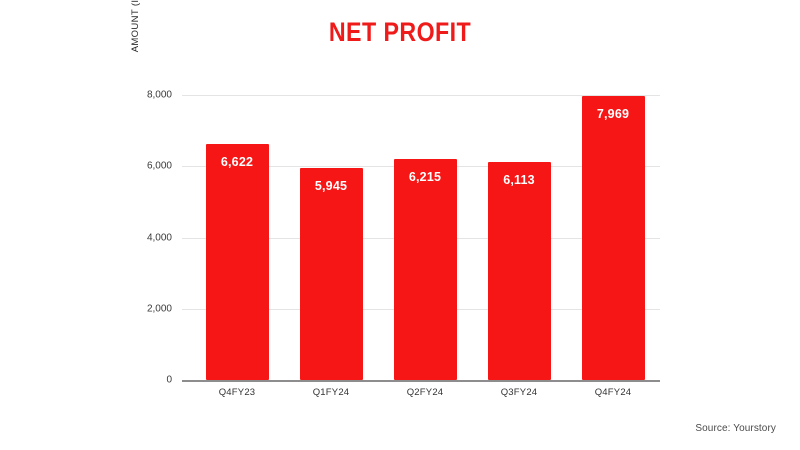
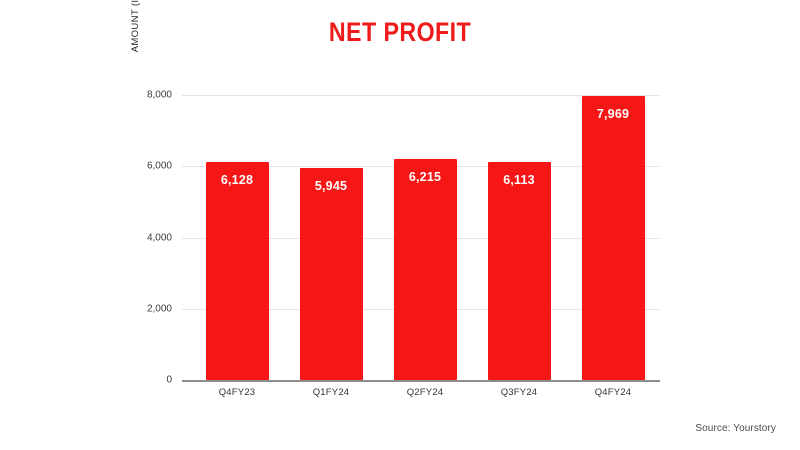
Q4FY23: 6,622 -> 6,128
